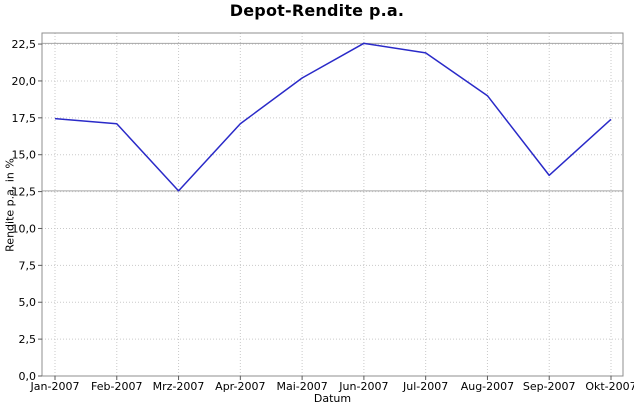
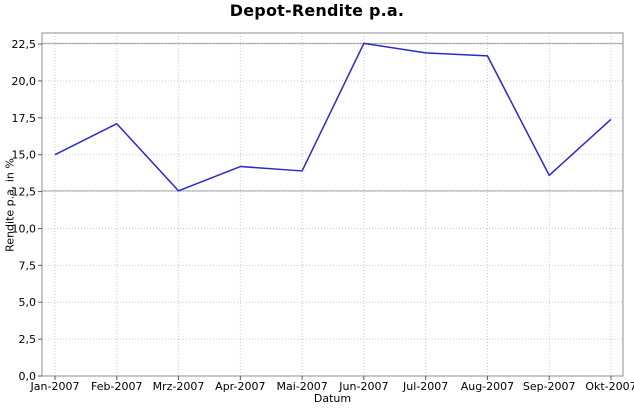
Jan-2007: 17,4 -> 15,0
Apr-2007: 17,1 -> 14,2
Mai-2007: 20,2 -> 13,9
Aug-2007: 19,0 -> 21,7
